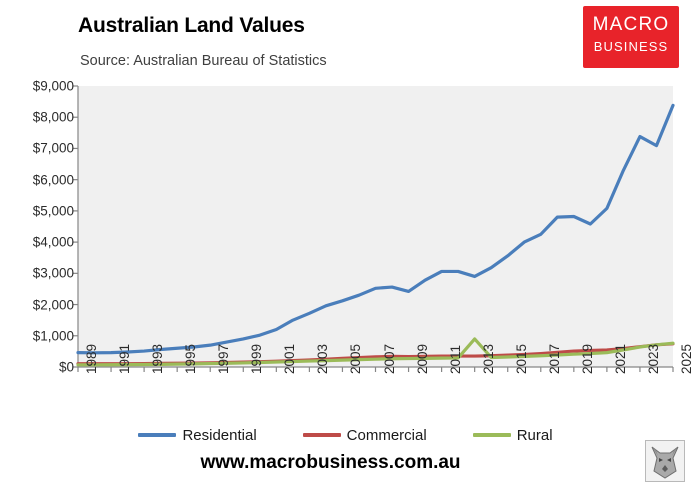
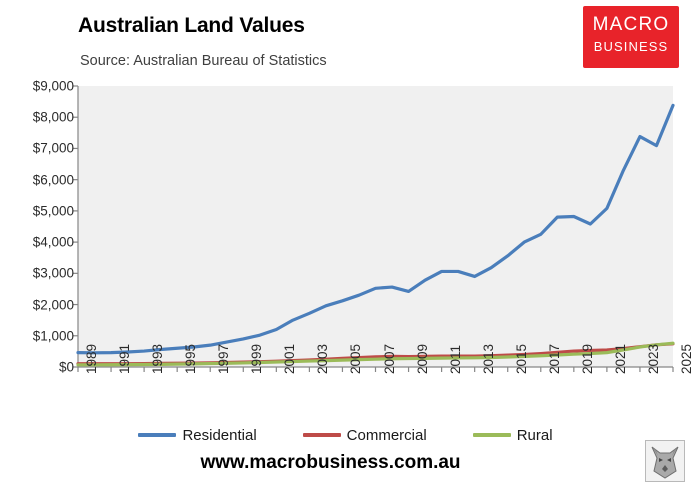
Rural/2013: $900 -> $300
